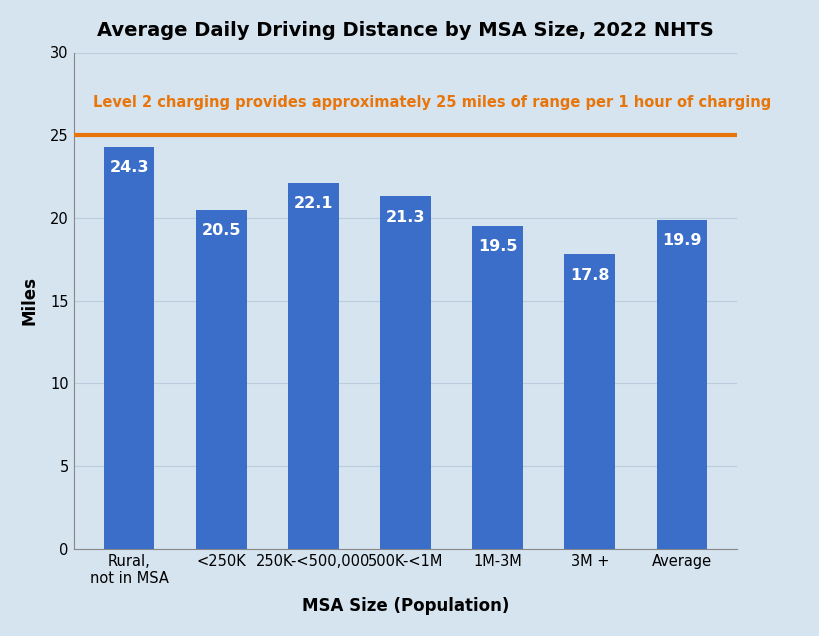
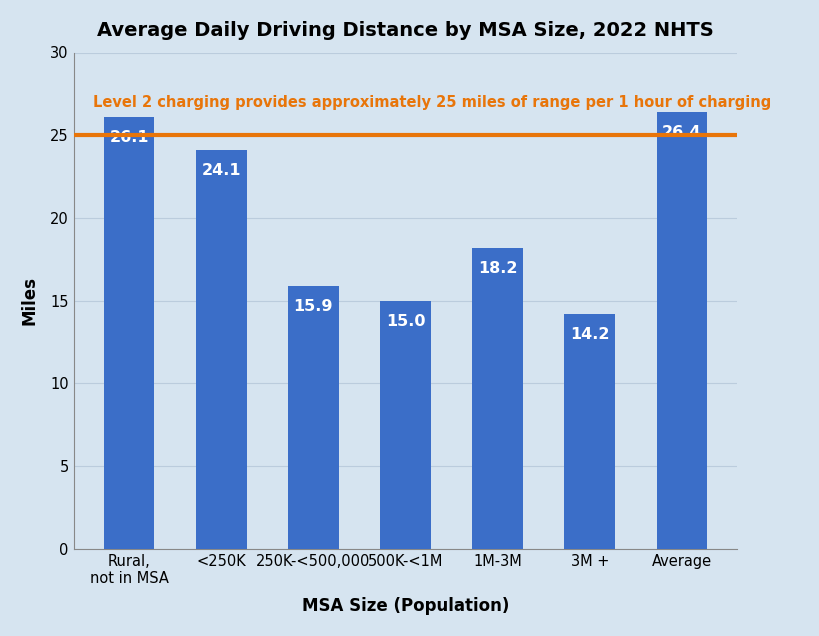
Rural, not in MSA: 24.3 -> 26.1
<250K: 20.5 -> 24.1
250K-<500,000: 22.1 -> 15.9
500K-<1M: 21.3 -> 15.0
1M-3M: 19.5 -> 18.2
3M +: 17.8 -> 14.2
Average: 19.9 -> 26.4
